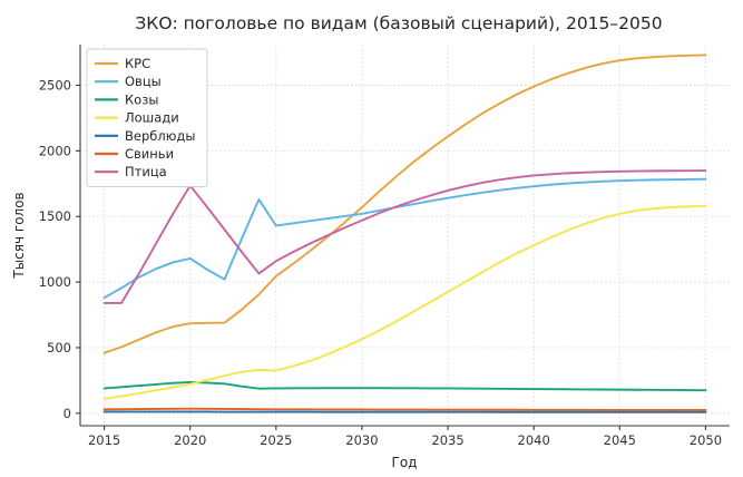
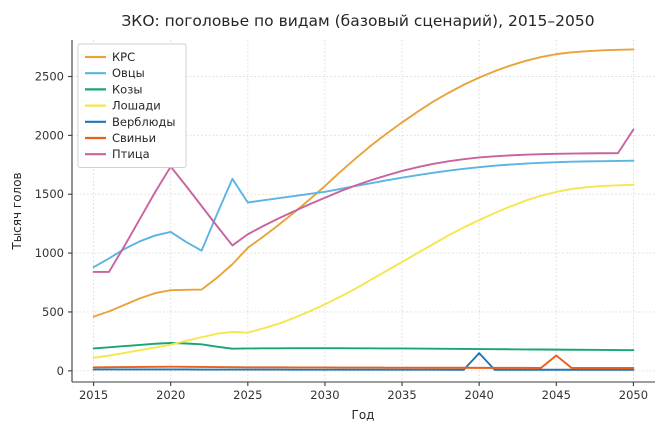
Верблюды/2040: 10 -> 150
Свиньи/2045: 20 -> 130
Птица/2050: 1850 -> 2050
